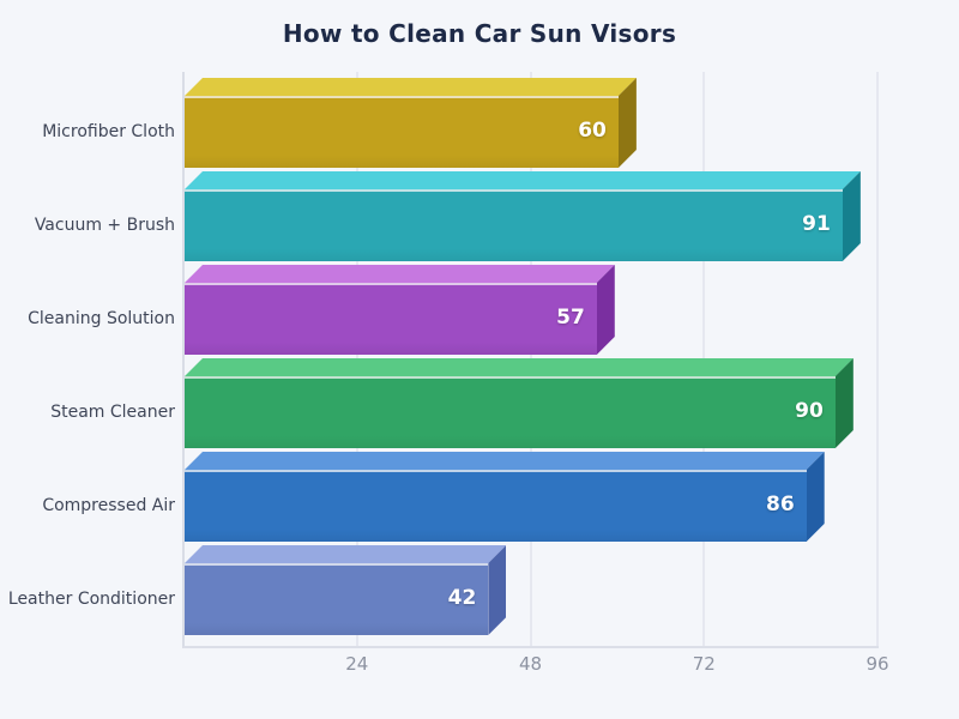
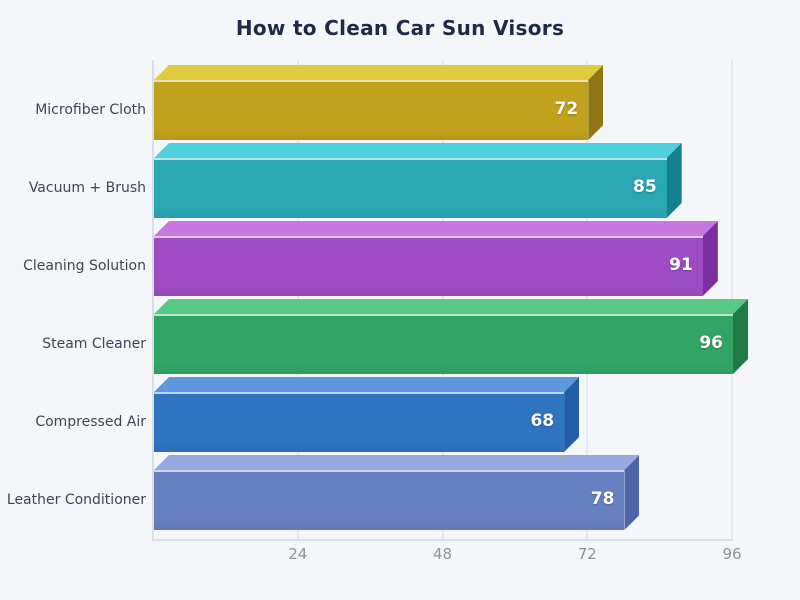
Microfiber Cloth: 60 -> 72
Vacuum + Brush: 91 -> 85
Cleaning Solution: 57 -> 91
Steam Cleaner: 90 -> 96
Compressed Air: 86 -> 68
Leather Conditioner: 42 -> 78
